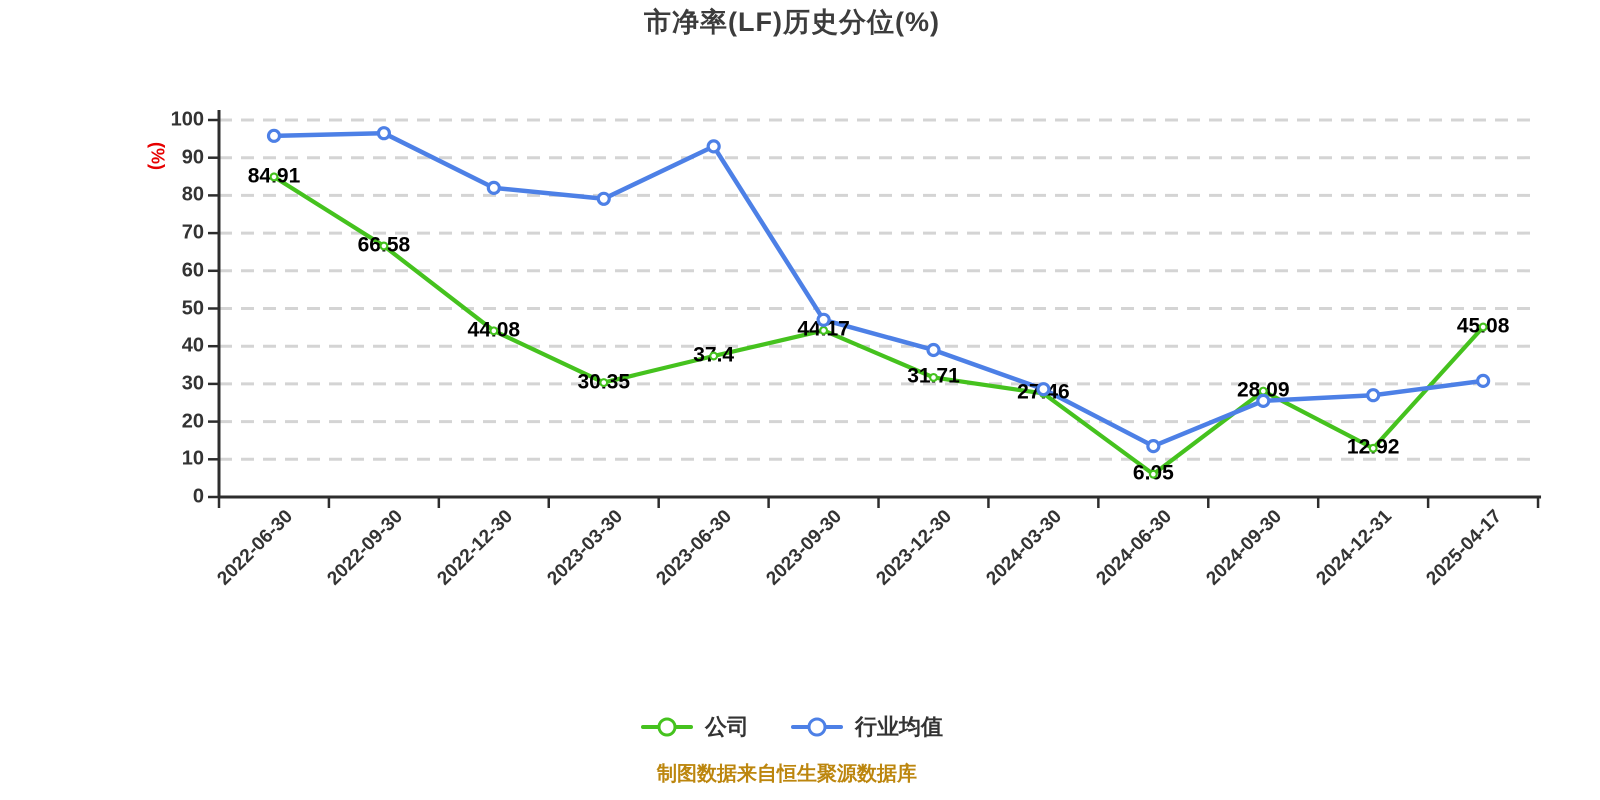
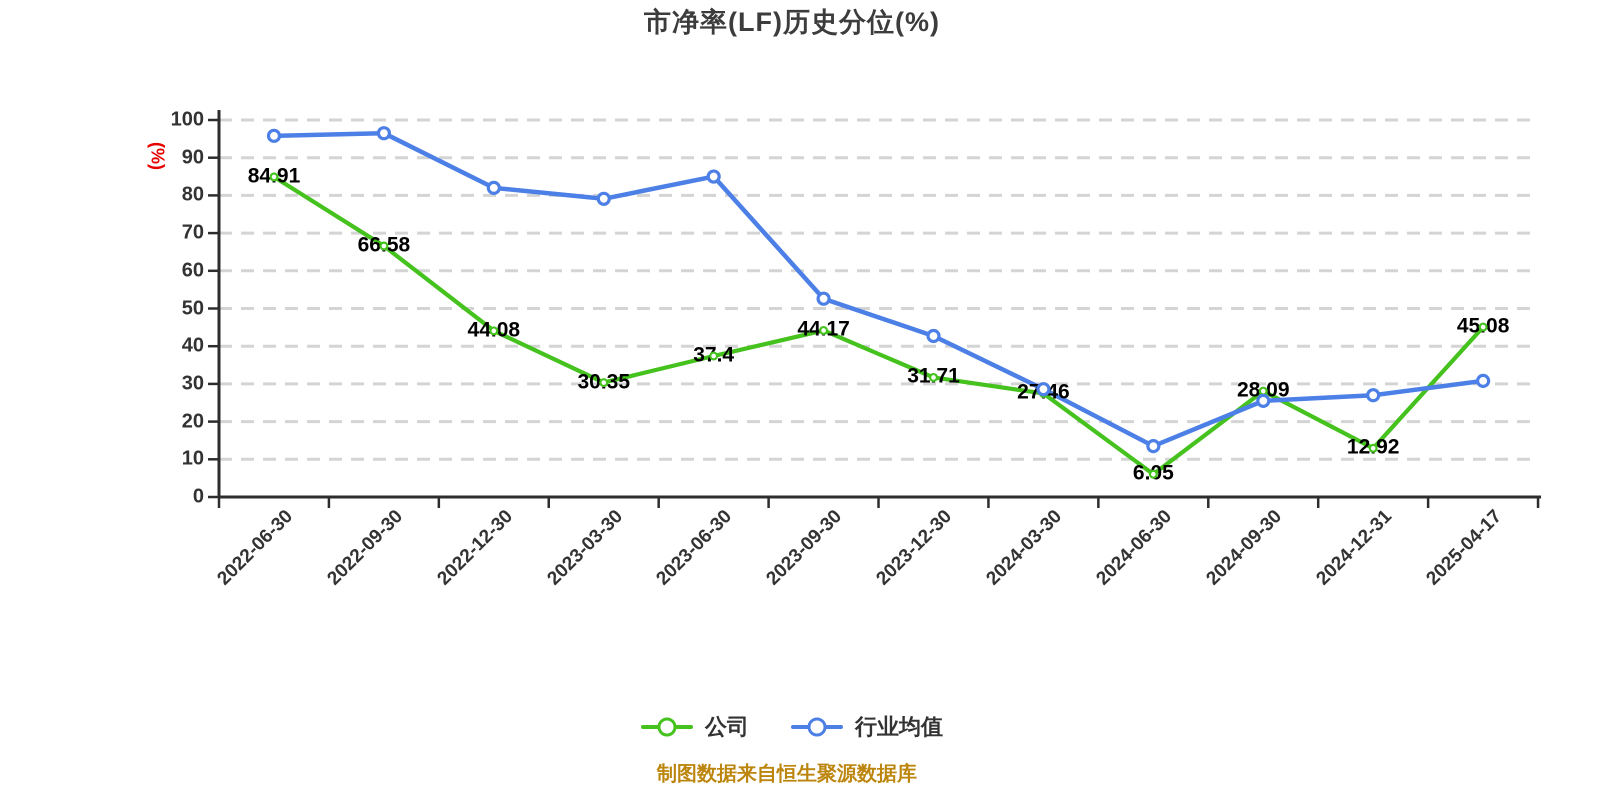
行业均值/2023-06-30: 93 -> 85
行业均值/2023-09-30: 47 -> 53
行业均值/2023-12-30: 39 -> 43
